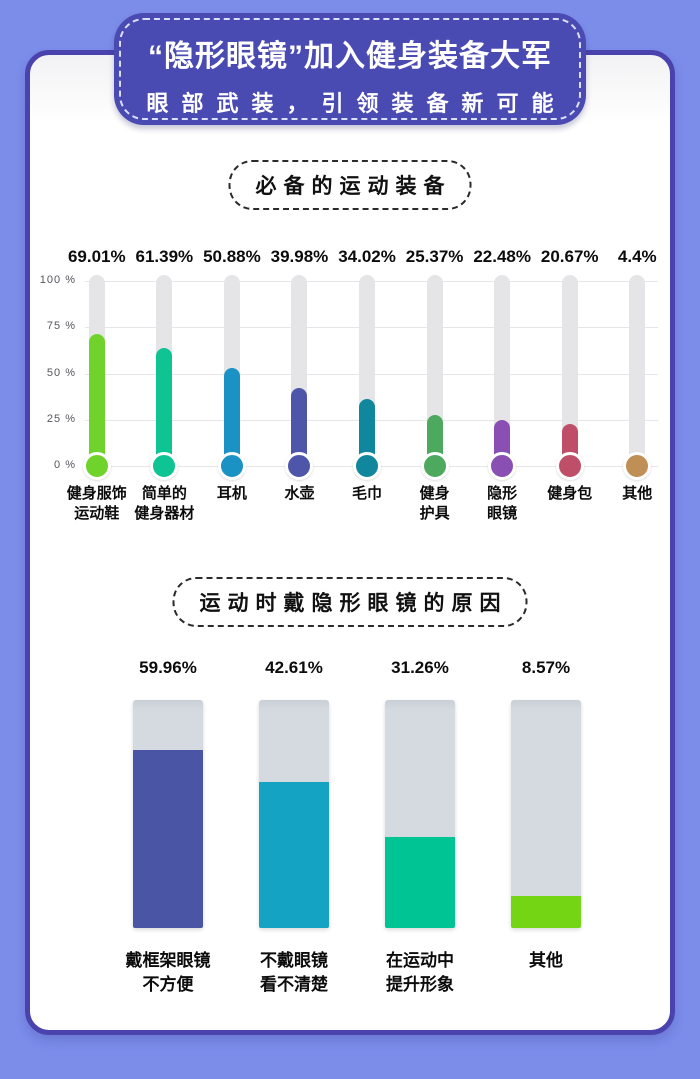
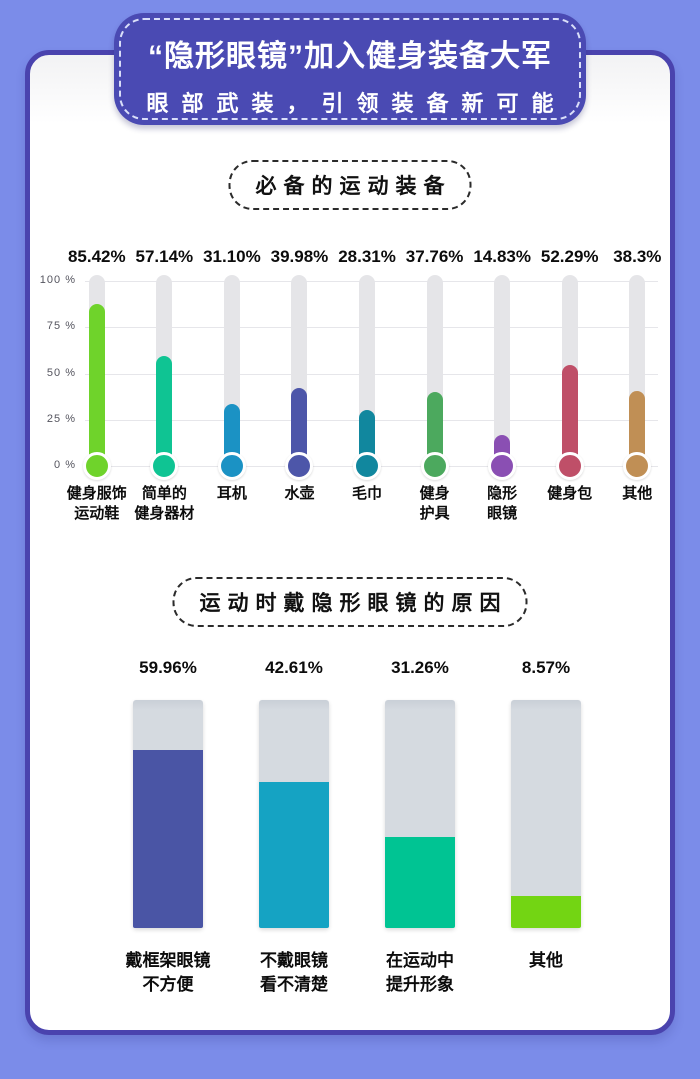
必备的运动装备/健身服饰 运动鞋: 69.01% -> 85.42%
必备的运动装备/简单的 健身器材: 61.39% -> 57.14%
必备的运动装备/耳机: 50.88% -> 31.10%
必备的运动装备/毛巾: 34.02% -> 28.31%
必备的运动装备/健身 护具: 25.37% -> 37.76%
必备的运动装备/隐形 眼镜: 22.48% -> 14.83%
必备的运动装备/健身包: 20.67% -> 52.29%
必备的运动装备/其他: 4.4% -> 38.3%
